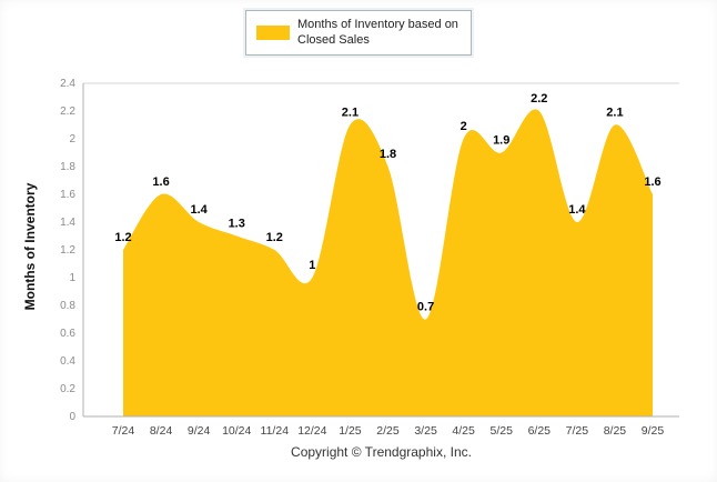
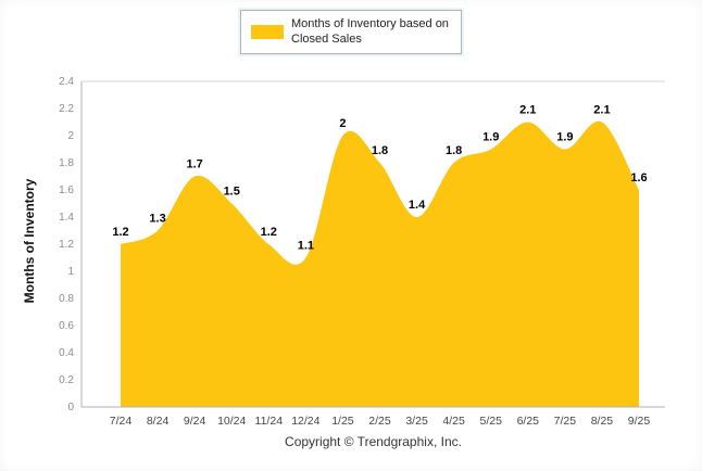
8/24: 1.6 -> 1.3
9/24: 1.4 -> 1.7
10/24: 1.3 -> 1.5
12/24: 1 -> 1.1
1/25: 2.1 -> 2
3/25: 0.7 -> 1.4
4/25: 2 -> 1.8
6/25: 2.2 -> 2.1
7/25: 1.4 -> 1.9
